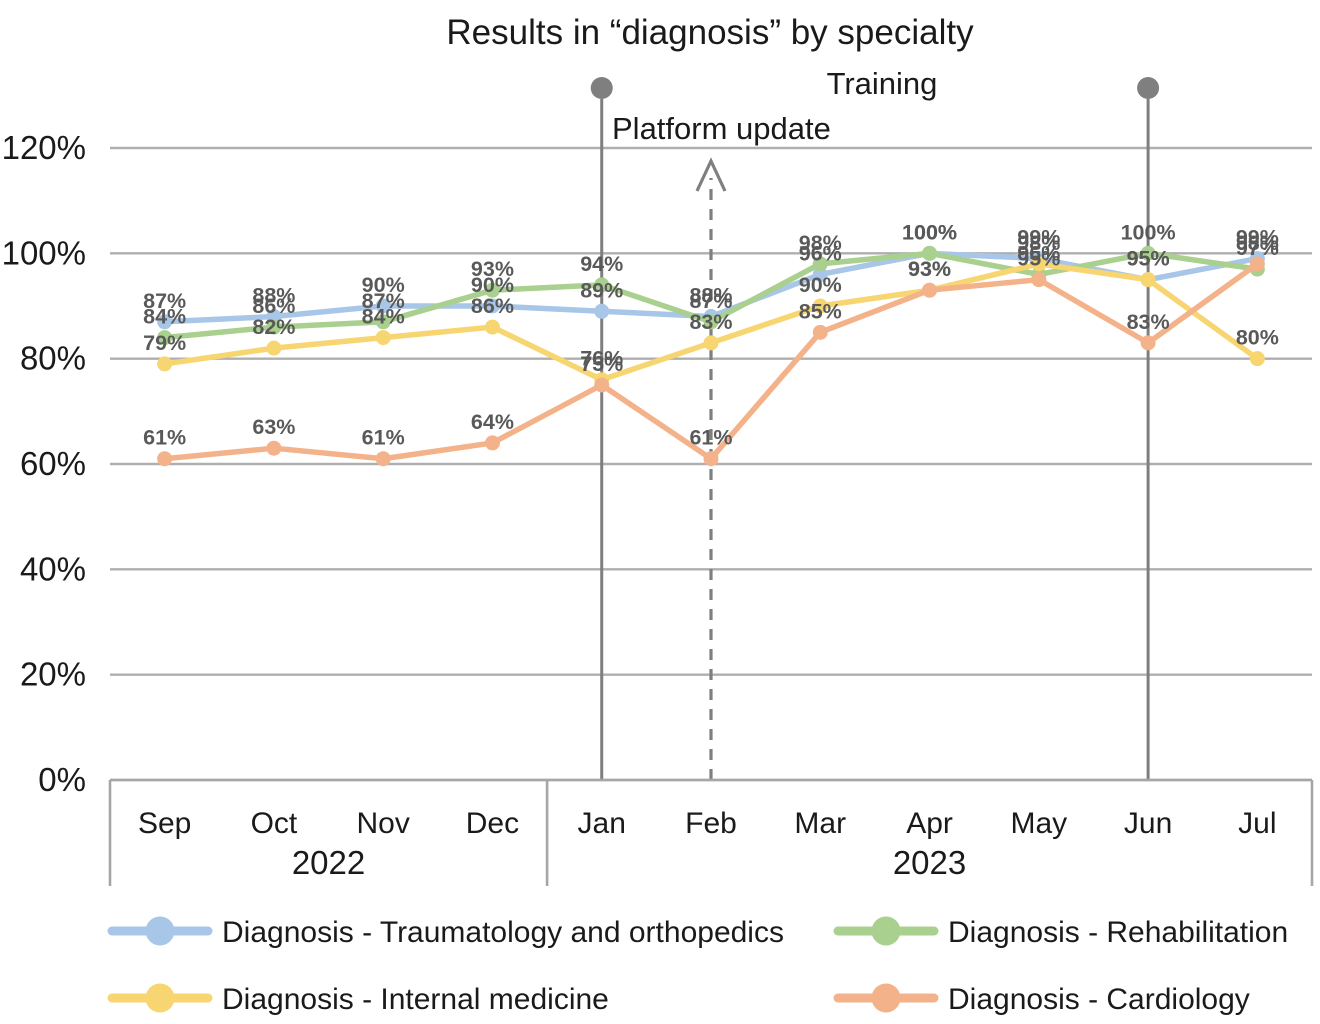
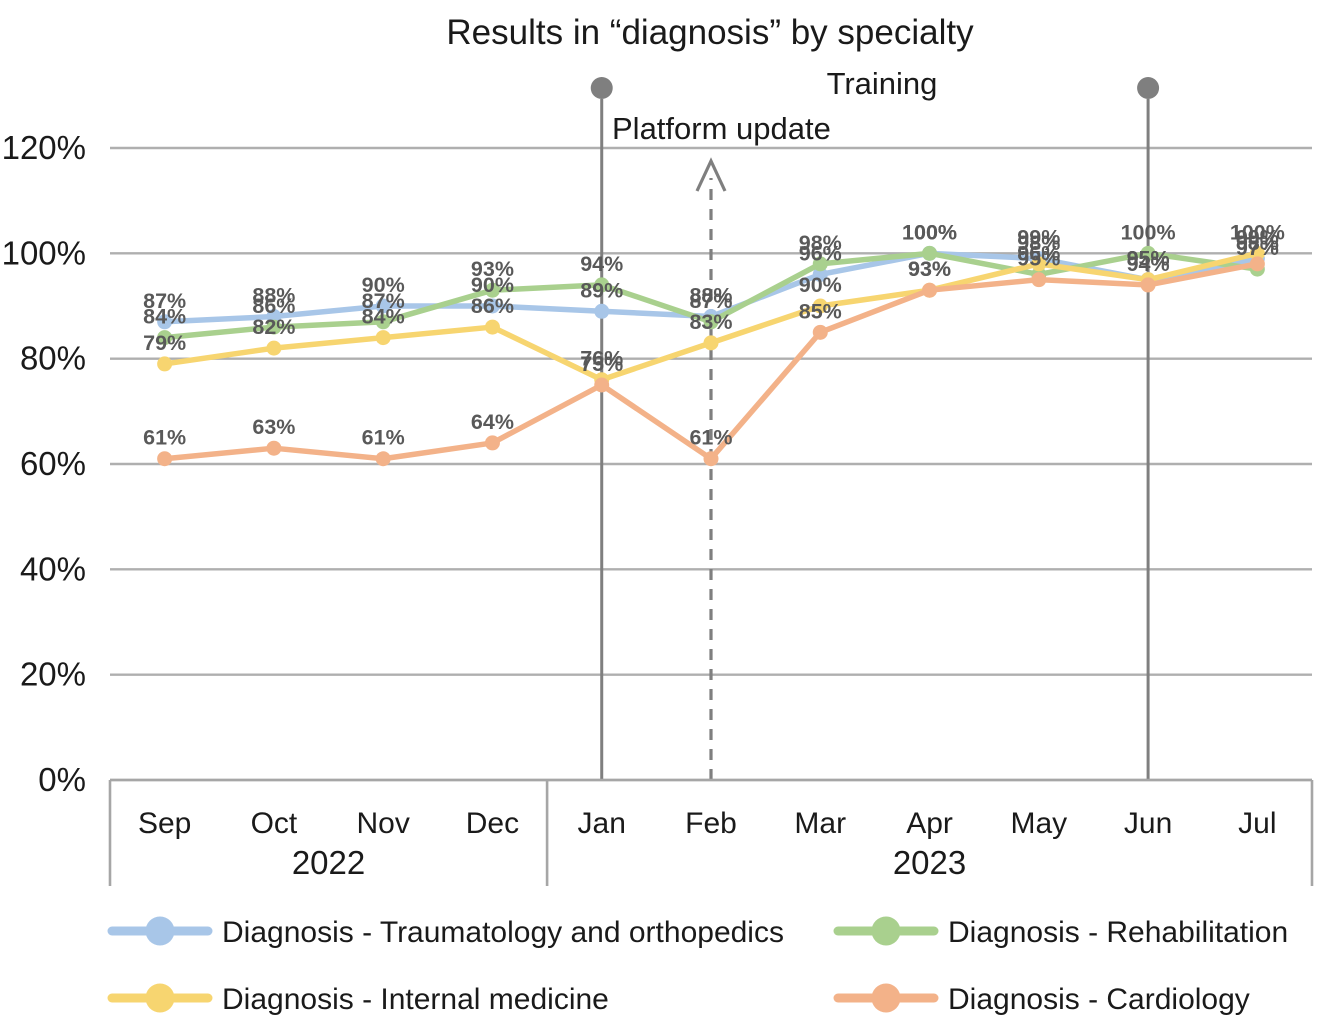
Diagnosis - Cardiology/Jun: 83% -> 94%
Diagnosis - Internal medicine/Jul: 80% -> 100%
